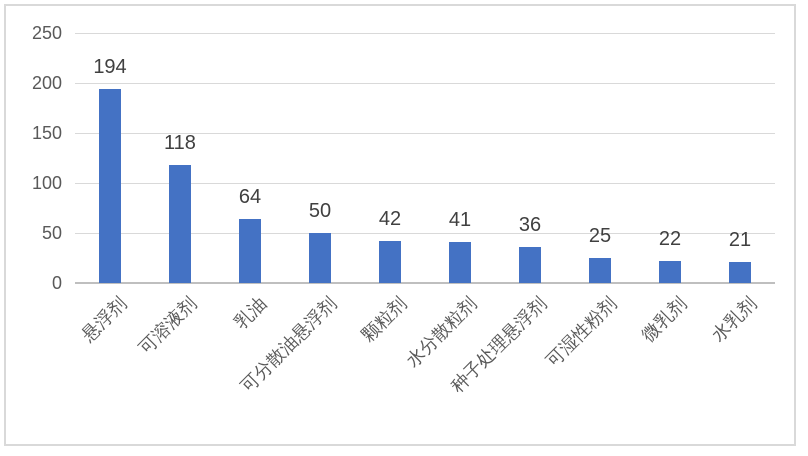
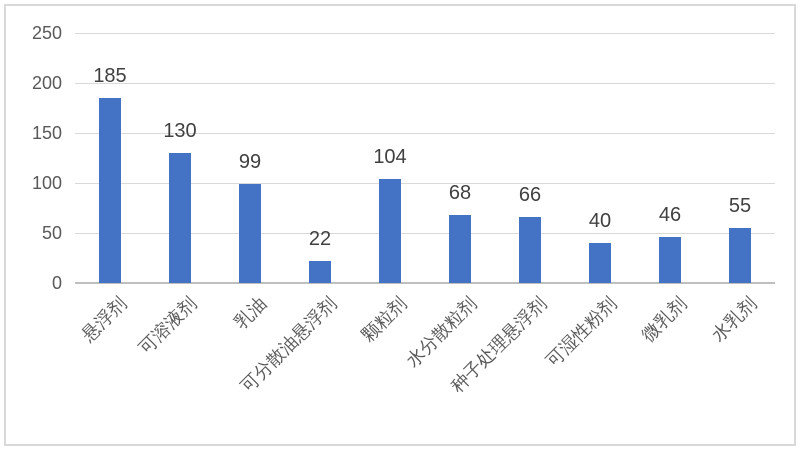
悬浮剂: 194 -> 185
可溶液剂: 118 -> 130
乳油: 64 -> 99
可分散油悬浮剂: 50 -> 22
颗粒剂: 42 -> 104
水分散粒剂: 41 -> 68
种子处理悬浮剂: 36 -> 66
可湿性粉剂: 25 -> 40
微乳剂: 22 -> 46
水乳剂: 21 -> 55
